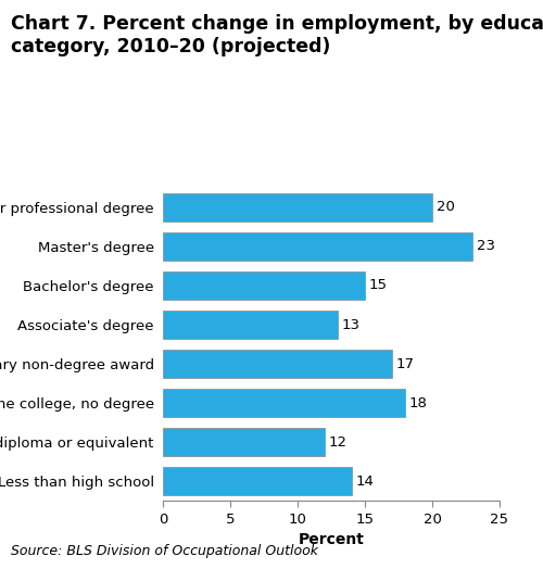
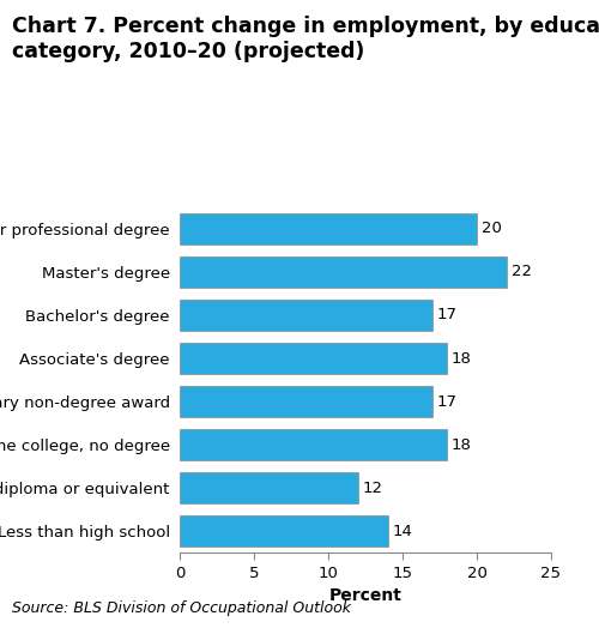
Master's degree: 23 -> 22
Bachelor's degree: 15 -> 17
Associate's degree: 13 -> 18
